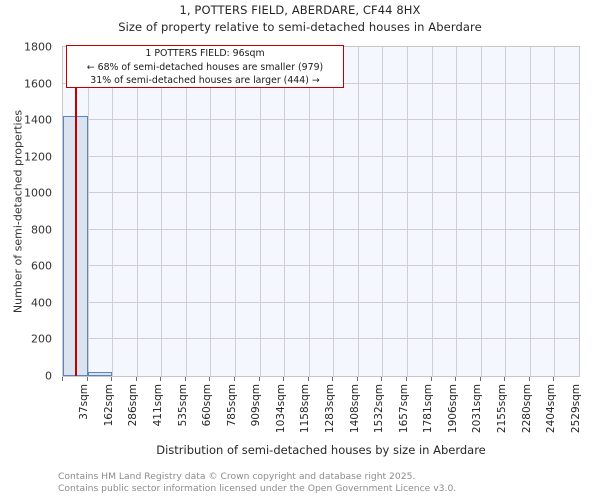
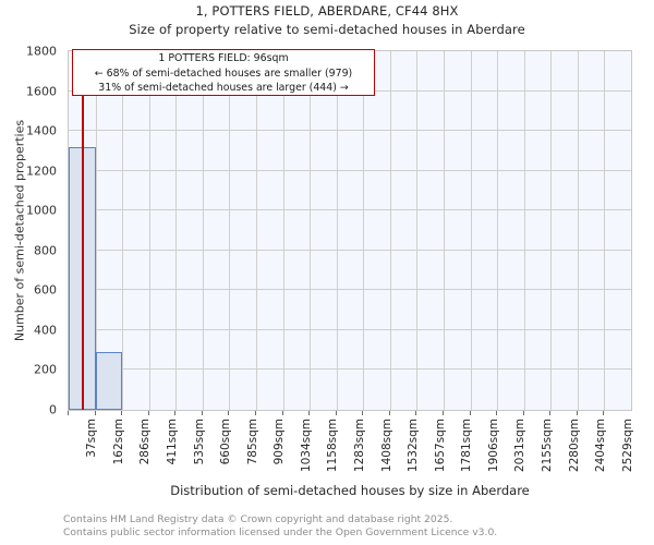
37sqm: 1420 -> 1320
162sqm: 20 -> 290
